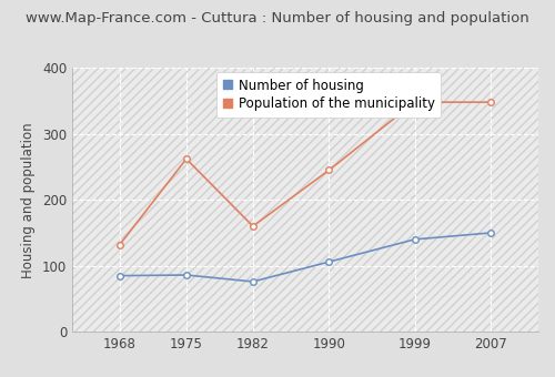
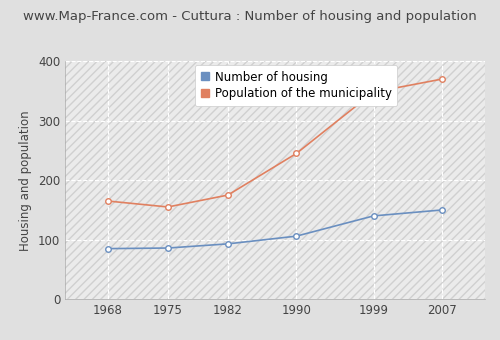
Population of the municipality/1968: 132 -> 165
Population of the municipality/1975: 262 -> 155
Number of housing/1982: 76 -> 93
Population of the municipality/1982: 160 -> 175
Population of the municipality/2007: 348 -> 370
